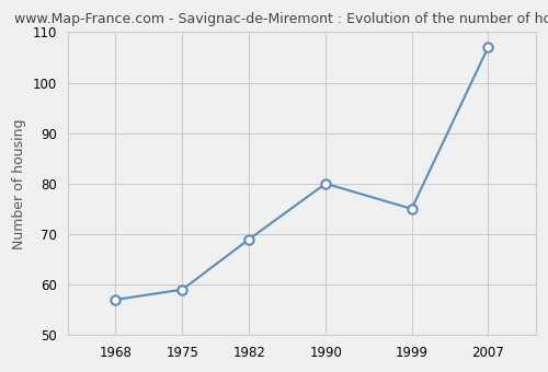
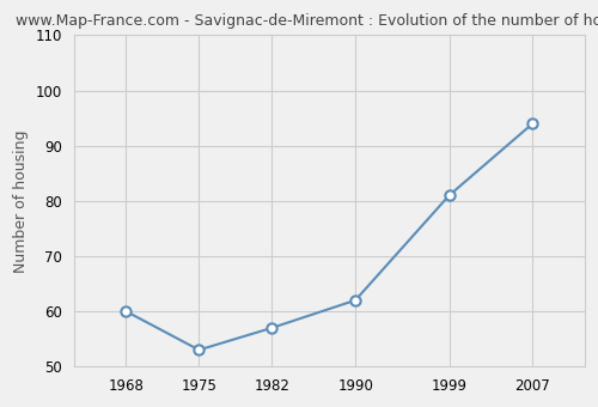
1968: 57 -> 60
1975: 59 -> 53
1982: 69 -> 57
1990: 80 -> 62
1999: 75 -> 81
2007: 107 -> 94
